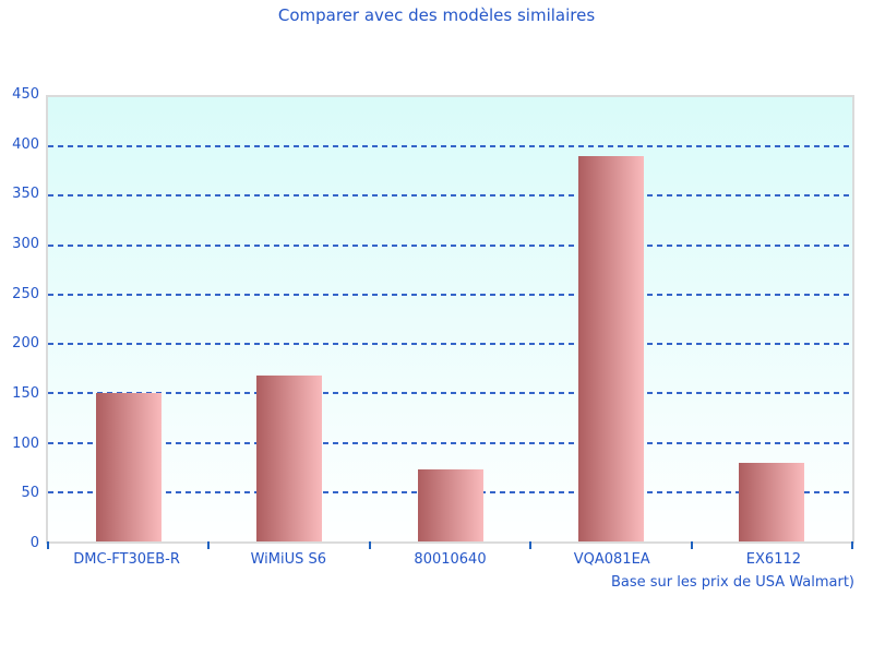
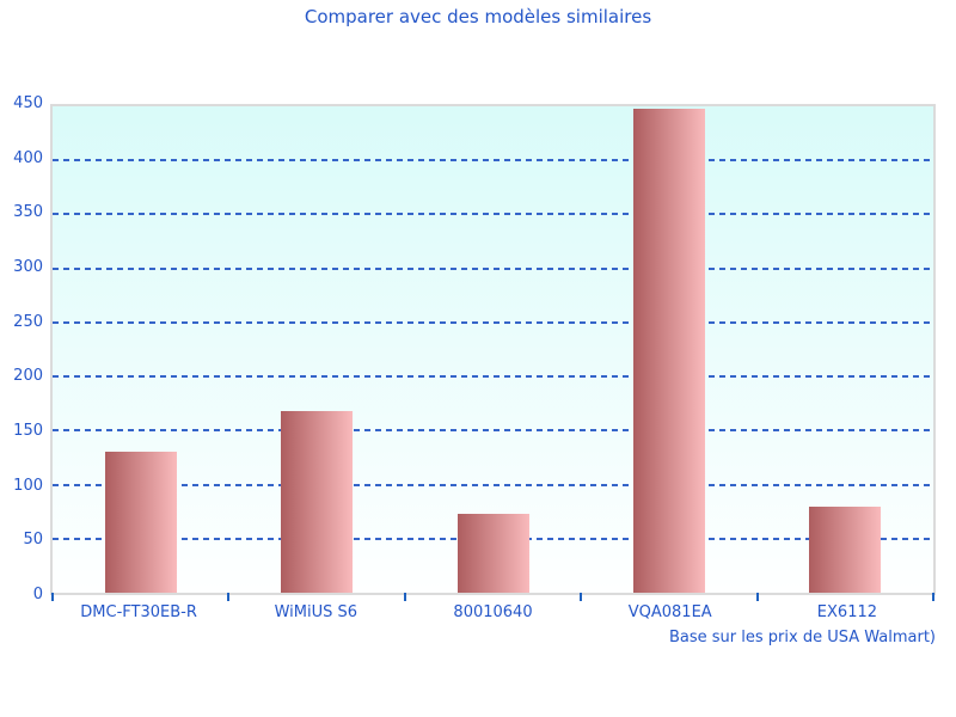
DMC-FT30EB-R: 150 -> 130
VQA081EA: 390 -> 450
